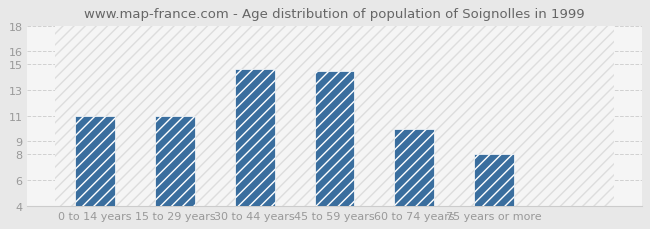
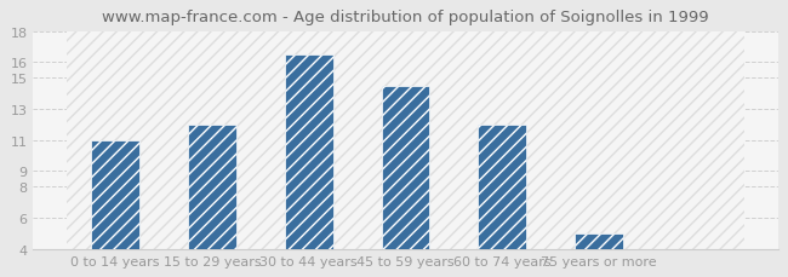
15 to 29 years: 11.0 -> 12.0
30 to 44 years: 14.6 -> 16.5
60 to 74 years: 10.0 -> 12.0
75 years or more: 8.0 -> 5.0
